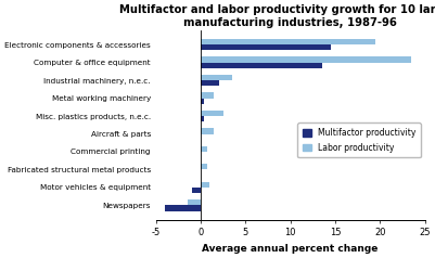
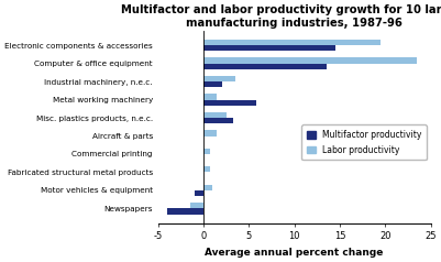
Multifactor productivity/Metal working machinery: 0.4 -> 5.8
Multifactor productivity/Misc. plastics products, n.e.c.: 0.4 -> 3.2
